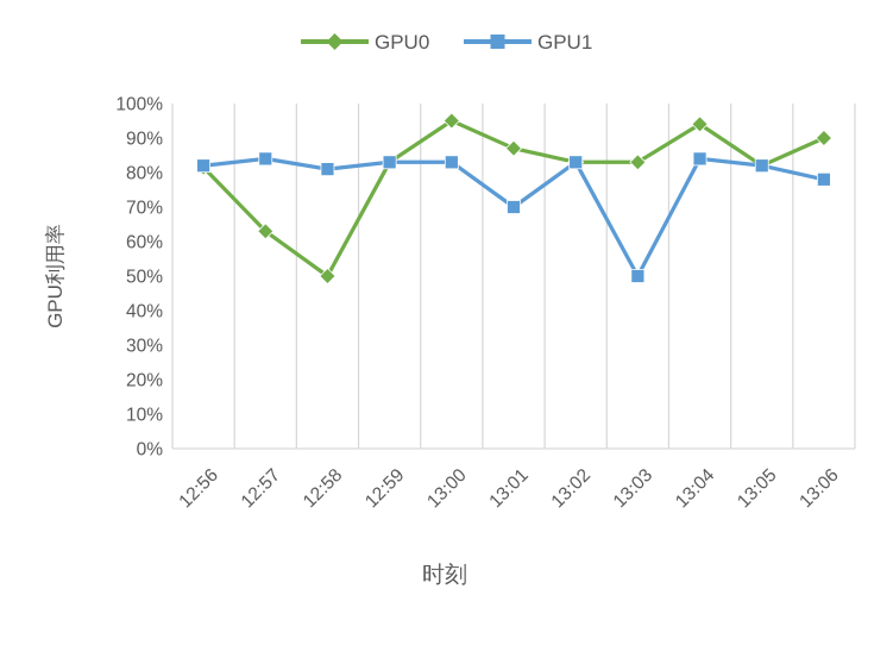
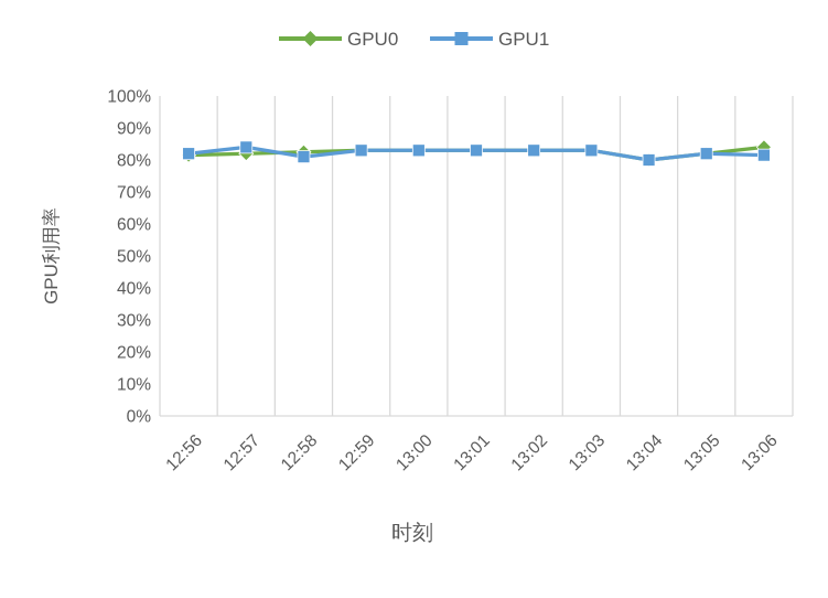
GPU0/12:57: 63% -> 82%
GPU0/12:58: 50% -> 82%
GPU0/13:00: 95% -> 83%
GPU0/13:01: 87% -> 83%
GPU1/13:01: 70% -> 83%
GPU1/13:03: 50% -> 83%
GPU0/13:04: 94% -> 80%
GPU1/13:04: 84% -> 80%
GPU0/13:06: 90% -> 84%
GPU1/13:06: 78% -> 82%
